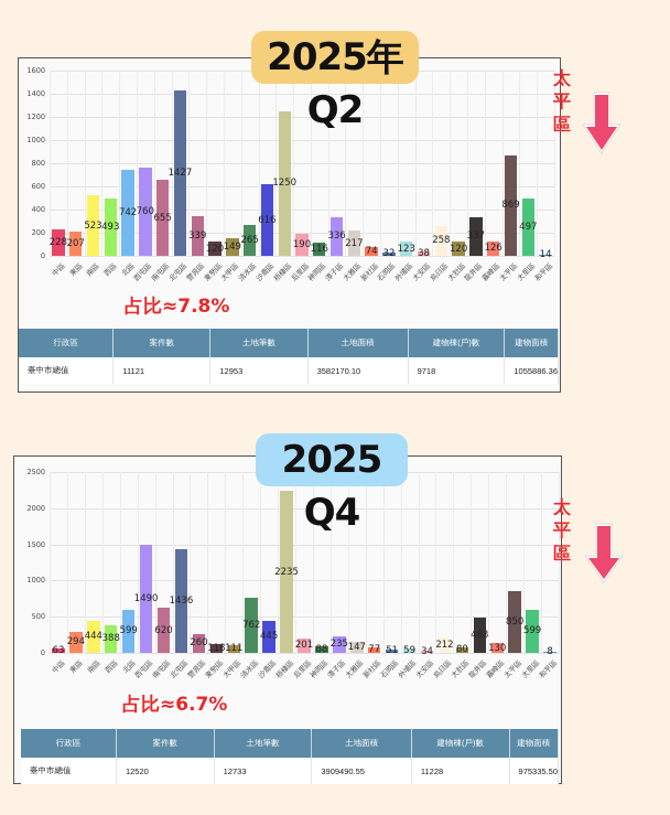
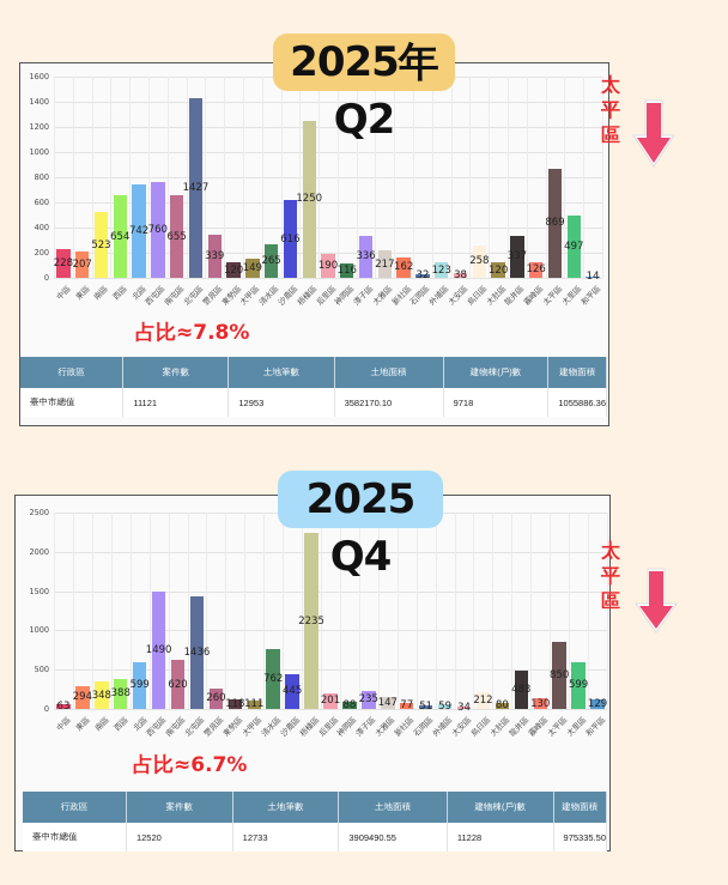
2025年Q2/西區: 493 -> 654
2025年Q2/新社區: 74 -> 162
2025 Q4/南區: 444 -> 348
2025 Q4/和平區: 8 -> 129
